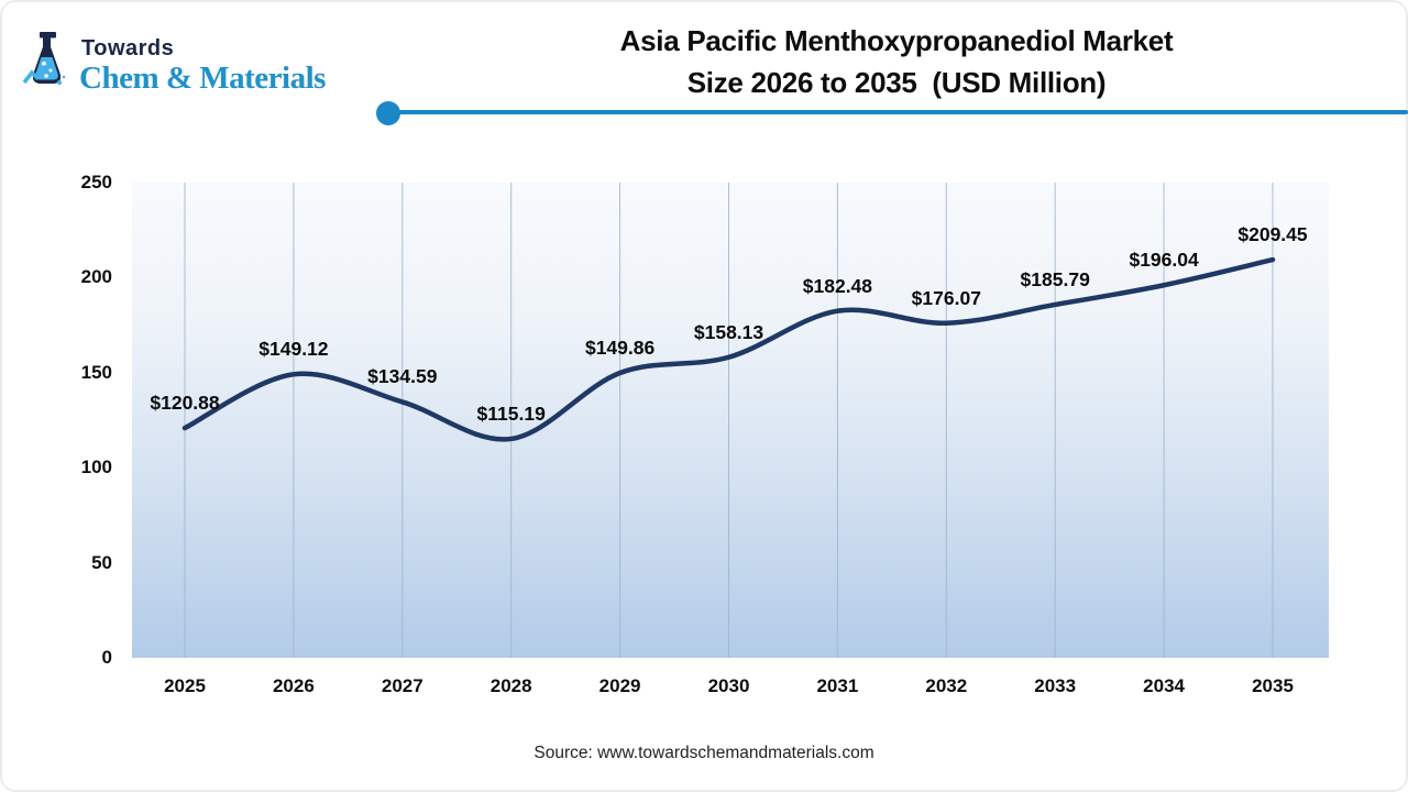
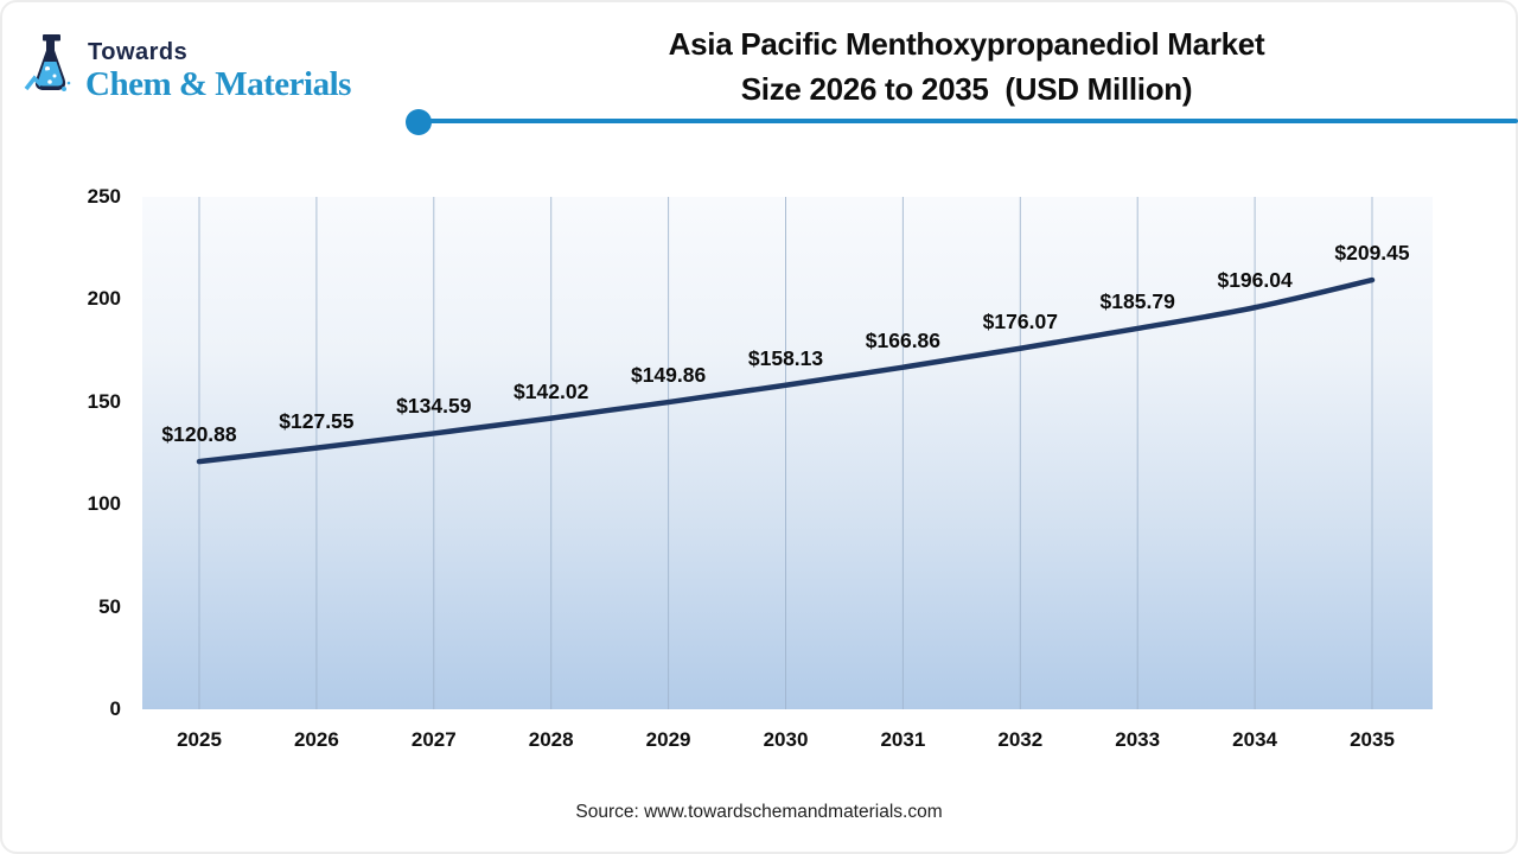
2026: $149.12 -> $127.55
2028: $115.19 -> $142.02
2031: $182.48 -> $166.86
